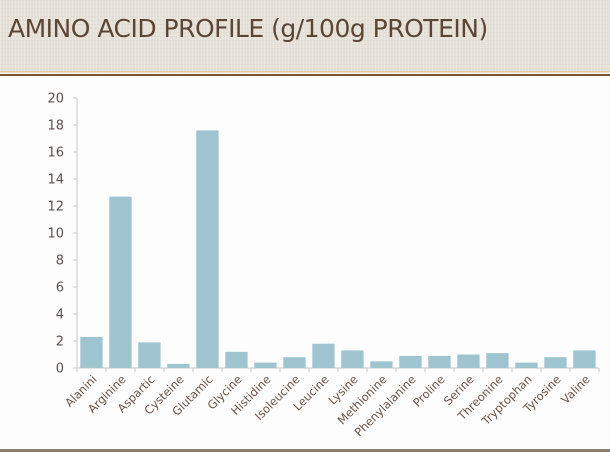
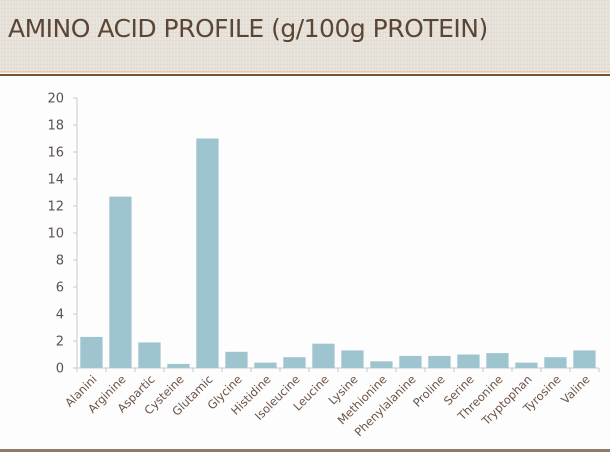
Glutamic: 17.6 -> 17.0
